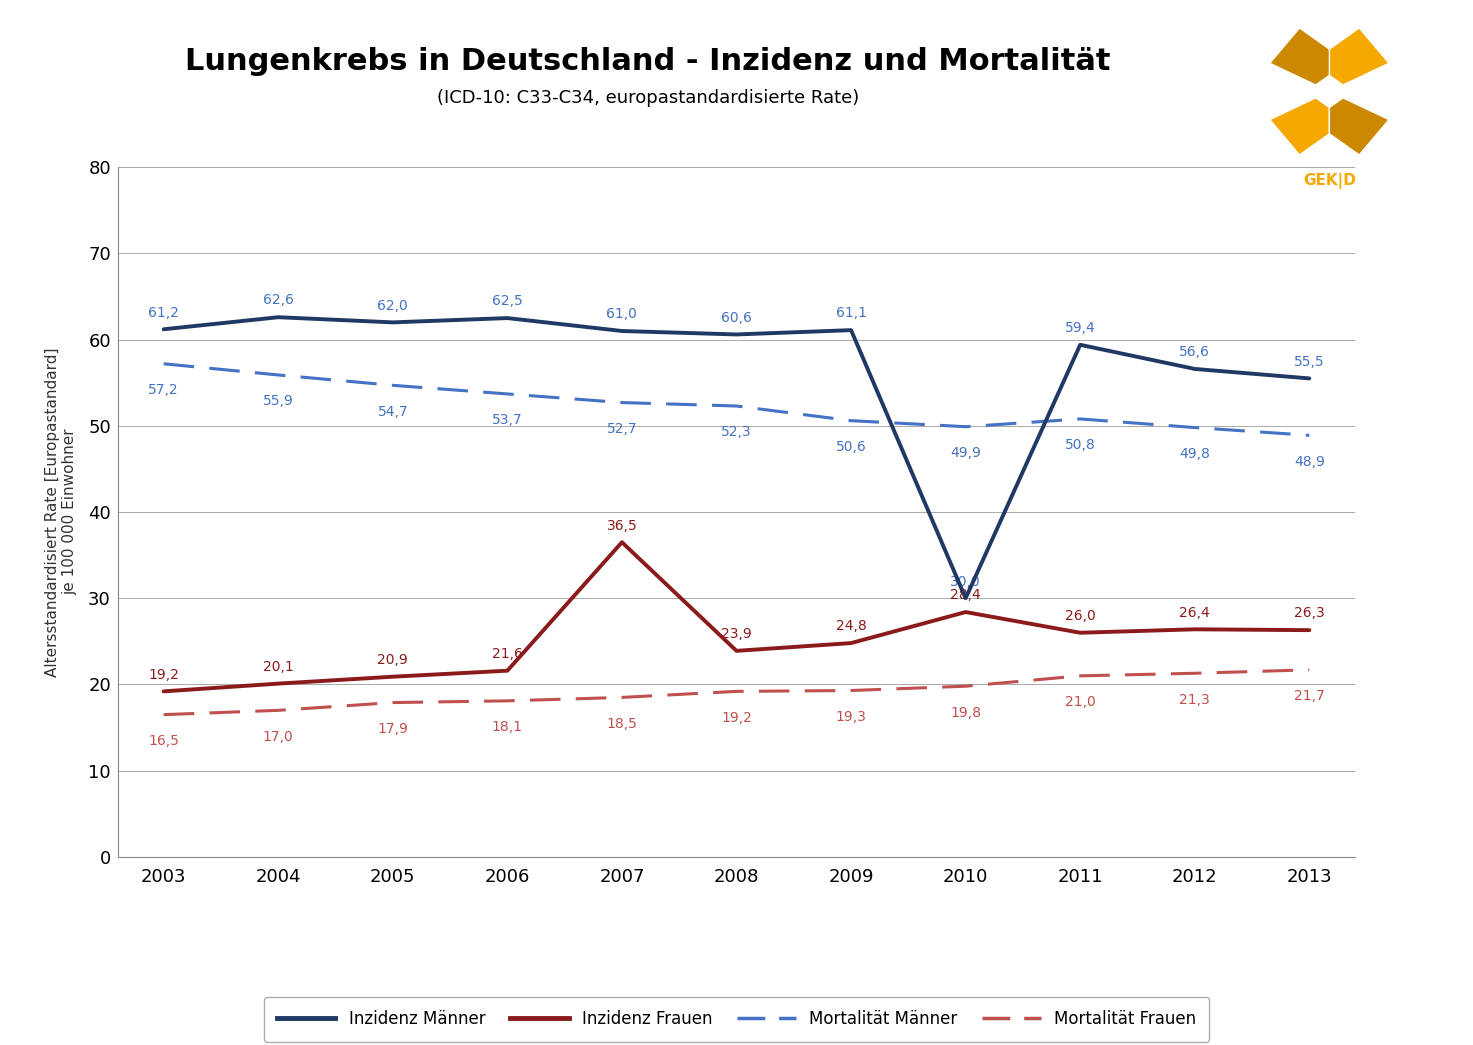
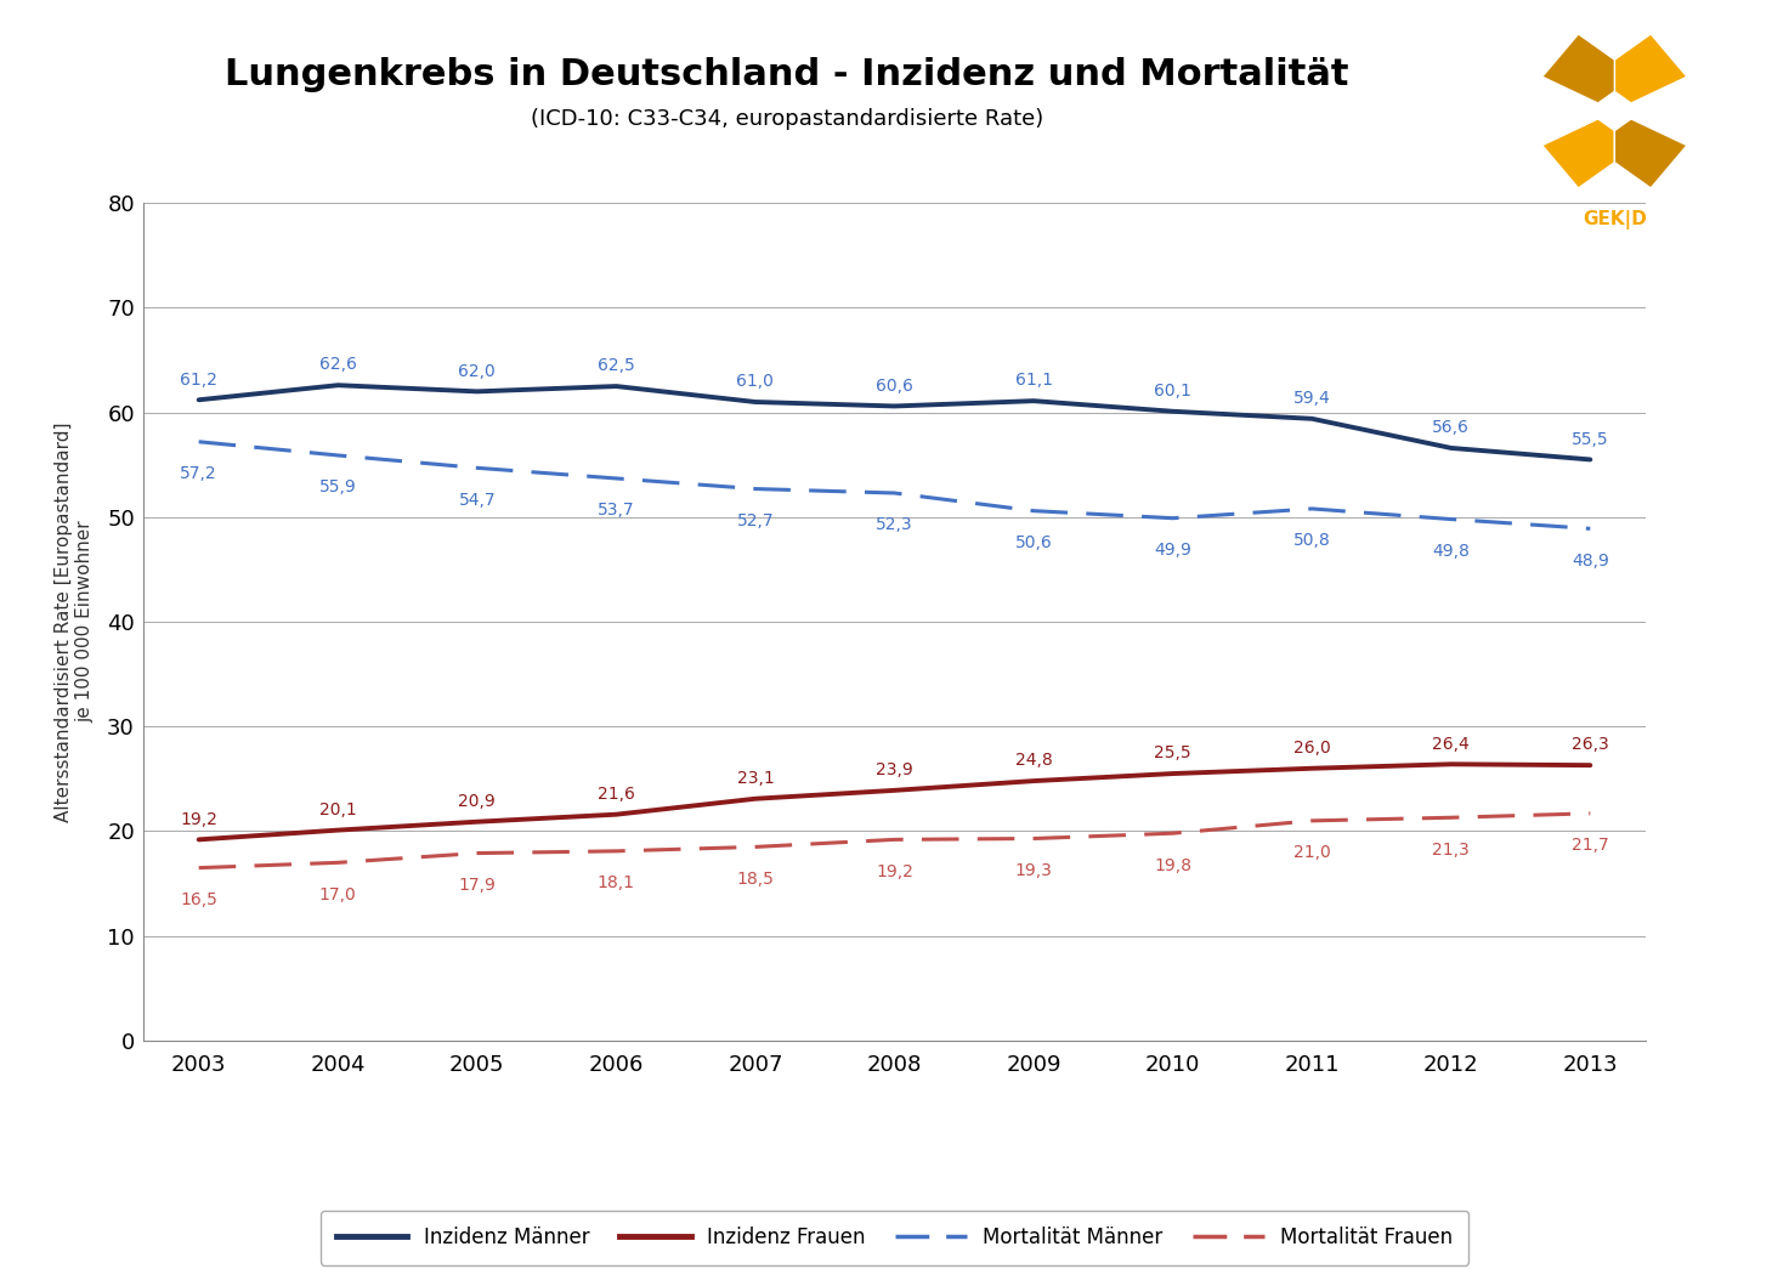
Inzidenz Frauen/2007: 36,5 -> 23,1
Inzidenz Männer/2010: 30,0 -> 60,1
Inzidenz Frauen/2010: 28,4 -> 25,5
